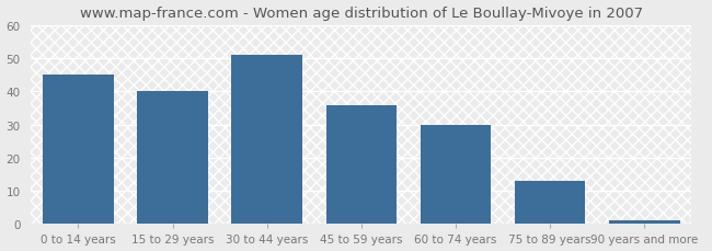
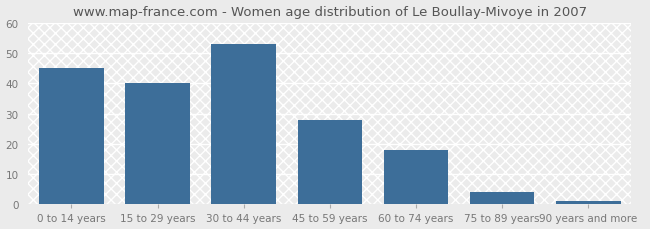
30 to 44 years: 51 -> 53
45 to 59 years: 36 -> 28
60 to 74 years: 30 -> 18
75 to 89 years: 13 -> 4
